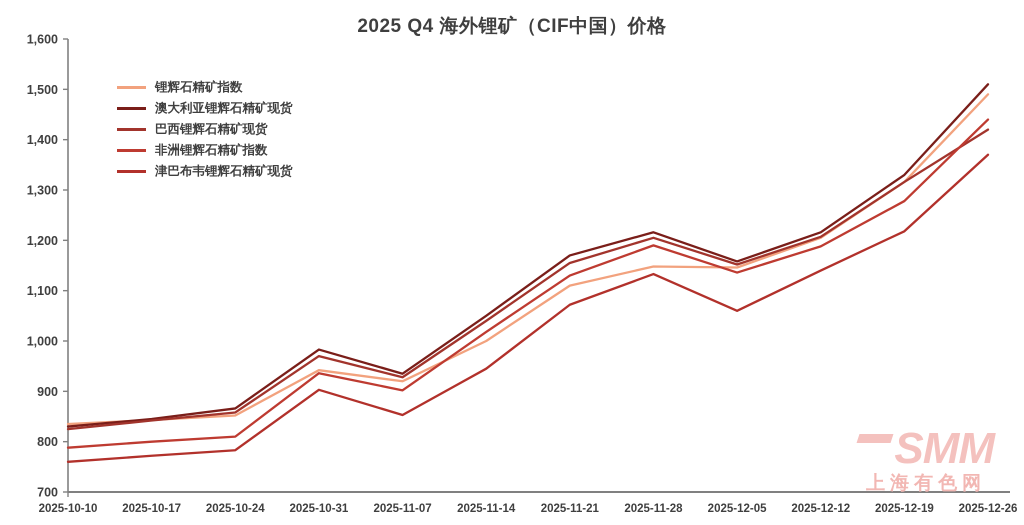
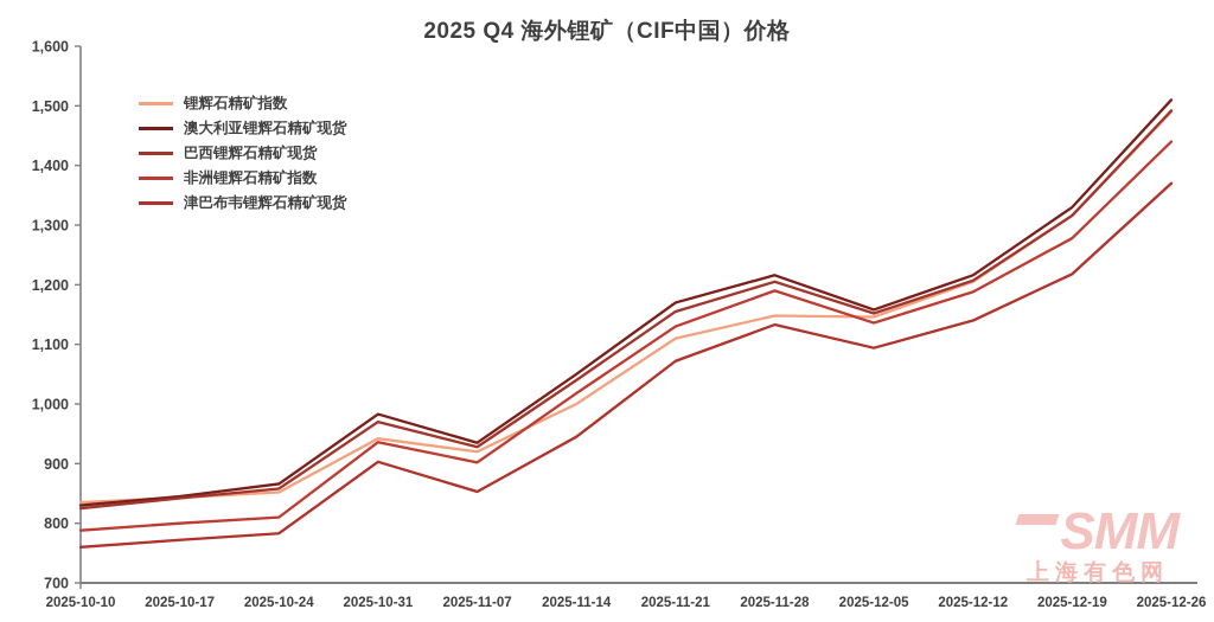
津巴布韦锂辉石精矿现货/2025-12-05: 1060 -> 1090
巴西锂辉石精矿现货/2025-12-26: 1420 -> 1490
